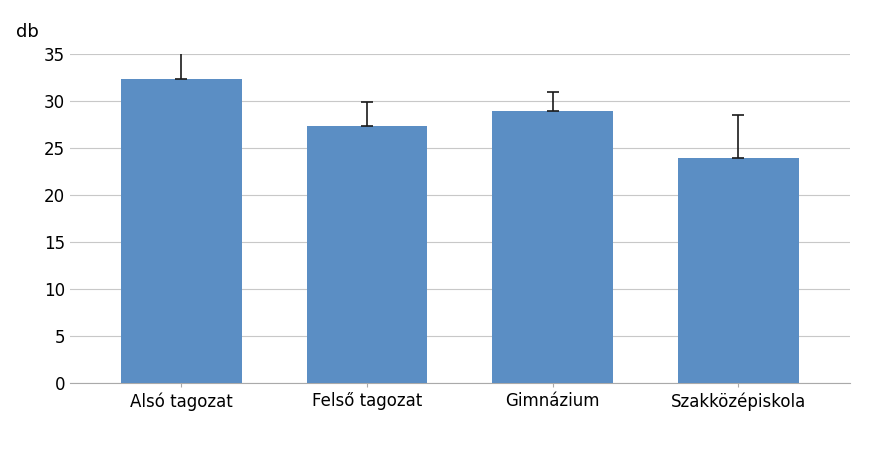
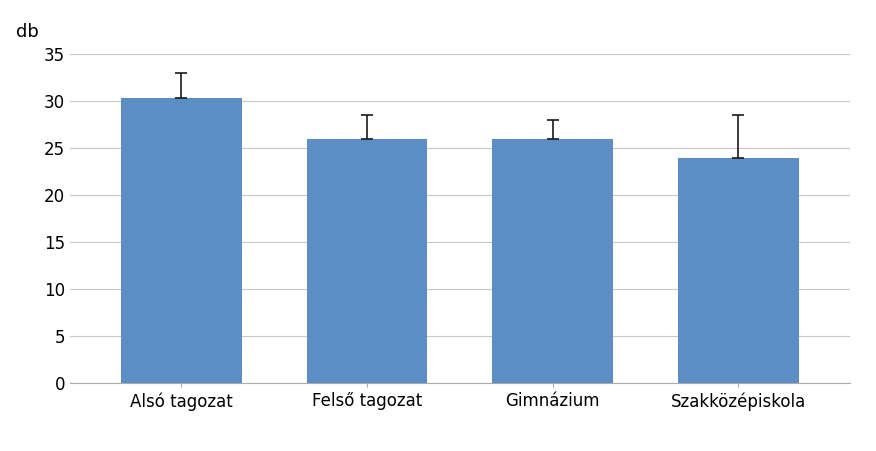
Alsó tagozat: 32.4 -> 30.3
Felső tagozat: 27.4 -> 26.0
Gimnázium: 29.0 -> 26.0
